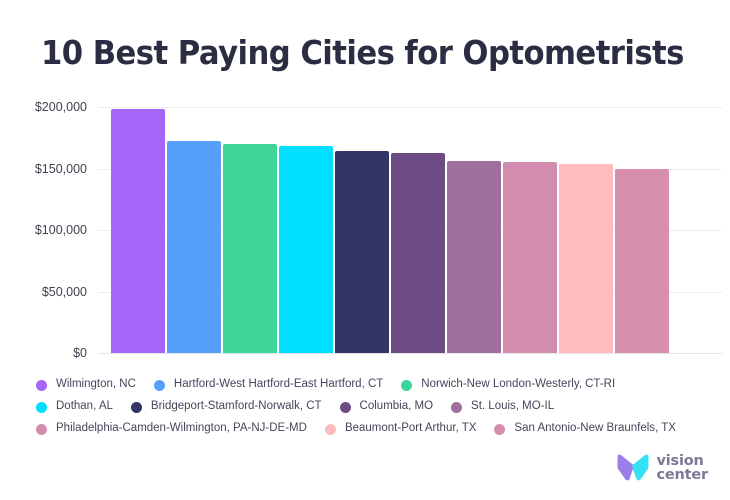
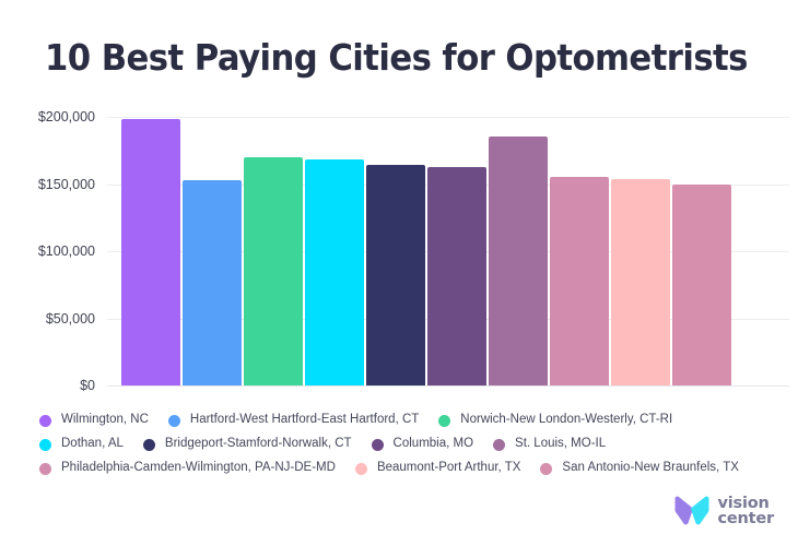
Hartford-West Hartford-East Hartford, CT: $172000 -> $153000
St. Louis, MO-IL: $156000 -> $185000
